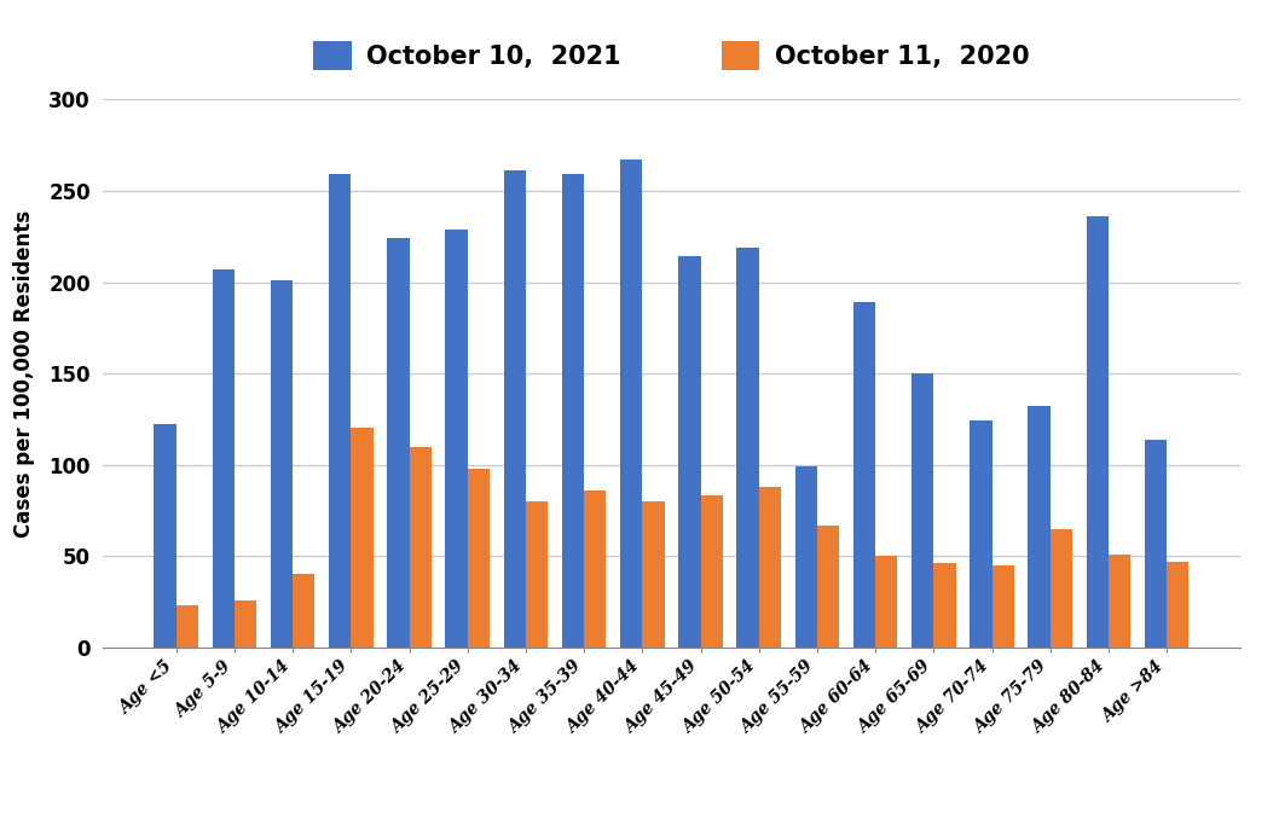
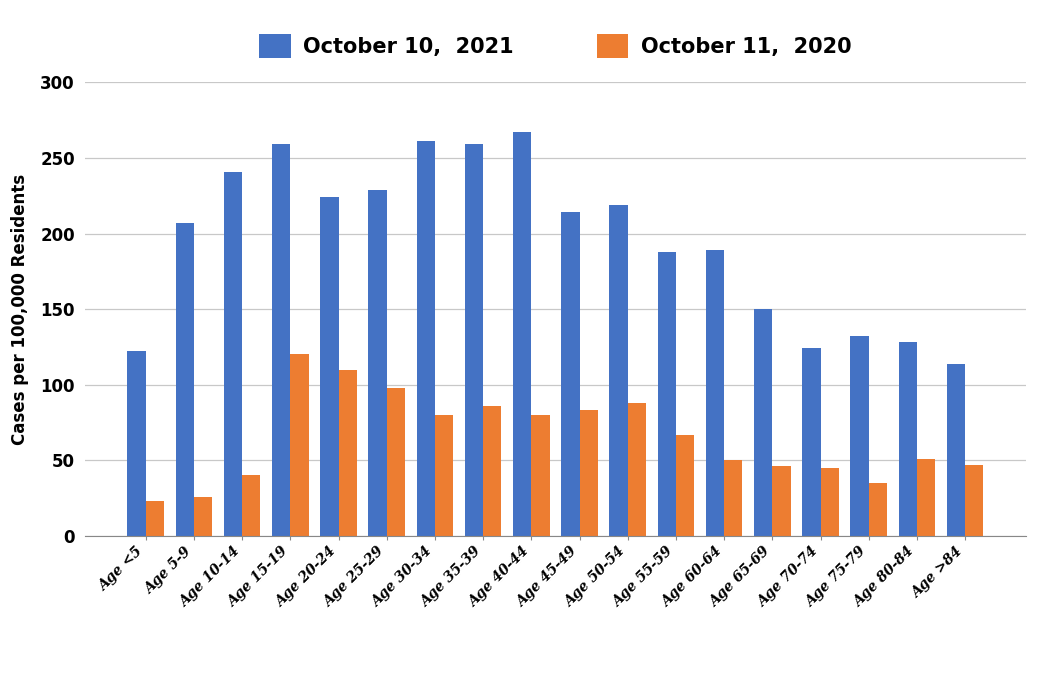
October 10, 2021/Age 10-14: 201 -> 241
October 10, 2021/Age 55-59: 99 -> 188
October 11, 2020/Age 75-79: 65 -> 35
October 10, 2021/Age 80-84: 236 -> 128
